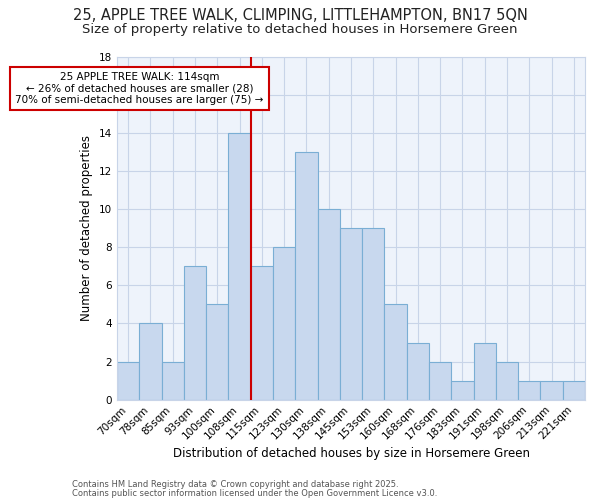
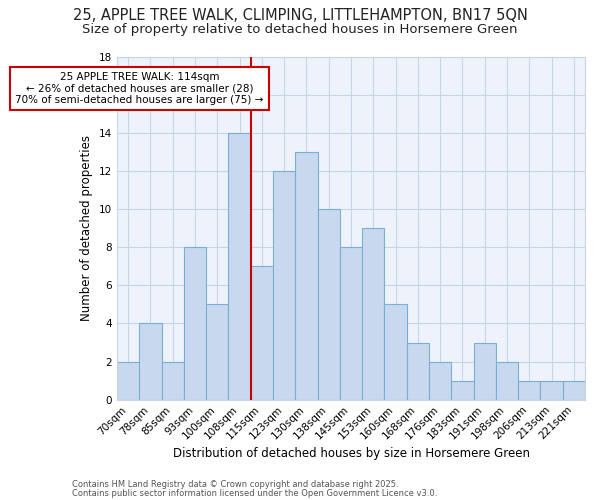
93sqm: 7 -> 8
123sqm: 8 -> 12
145sqm: 9 -> 8
